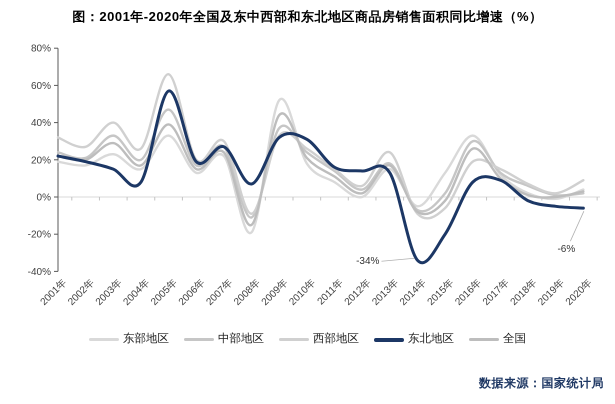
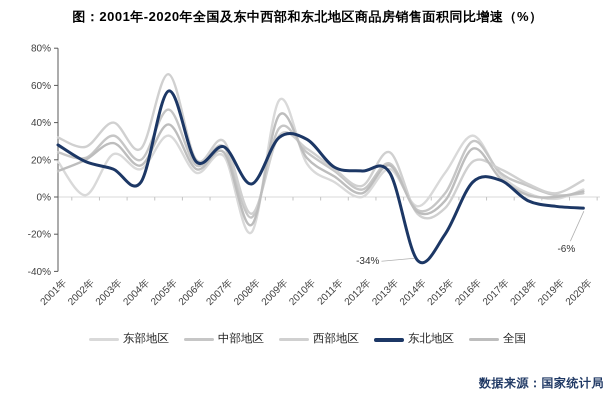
东北地区/2001年: 22% -> 28%
全国/2001年: 22% -> 14%
东部地区/2002年: 17% -> 1%
